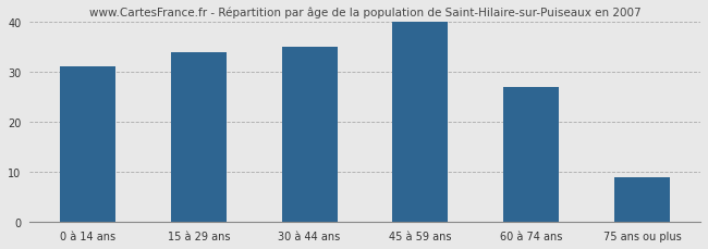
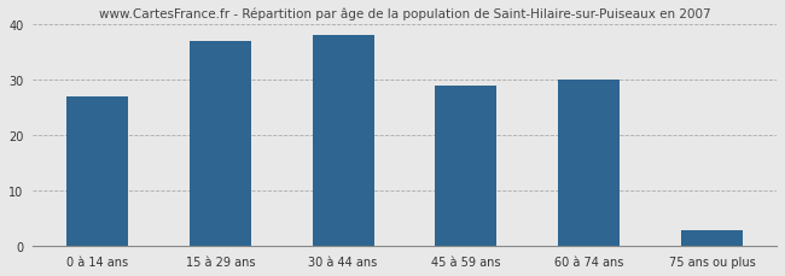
0 à 14 ans: 31 -> 27
15 à 29 ans: 34 -> 37
30 à 44 ans: 35 -> 38
45 à 59 ans: 40 -> 29
60 à 74 ans: 27 -> 30
75 ans ou plus: 9 -> 3
